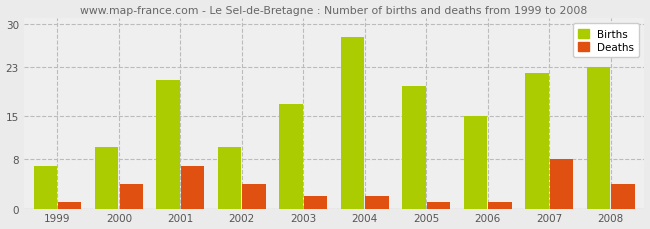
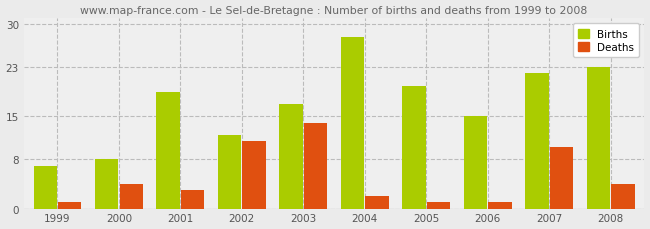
Births/2000: 10 -> 8
Births/2001: 21 -> 19
Deaths/2001: 7 -> 3
Births/2002: 10 -> 12
Deaths/2002: 4 -> 11
Deaths/2003: 2 -> 14
Deaths/2007: 8 -> 10
